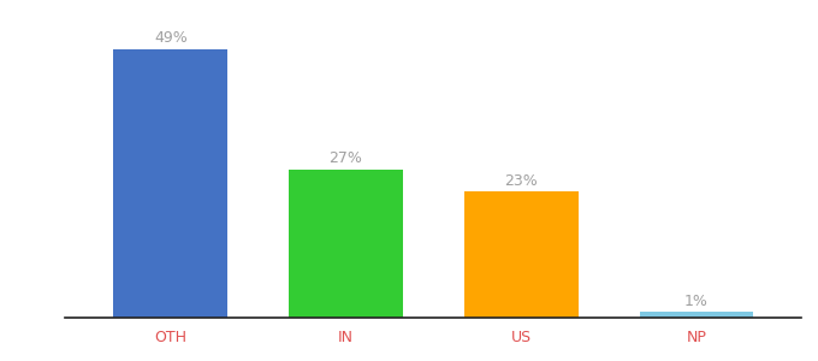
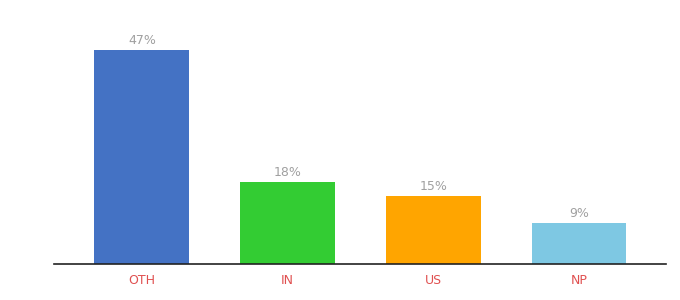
OTH: 49% -> 47%
IN: 27% -> 18%
US: 23% -> 15%
NP: 1% -> 9%
